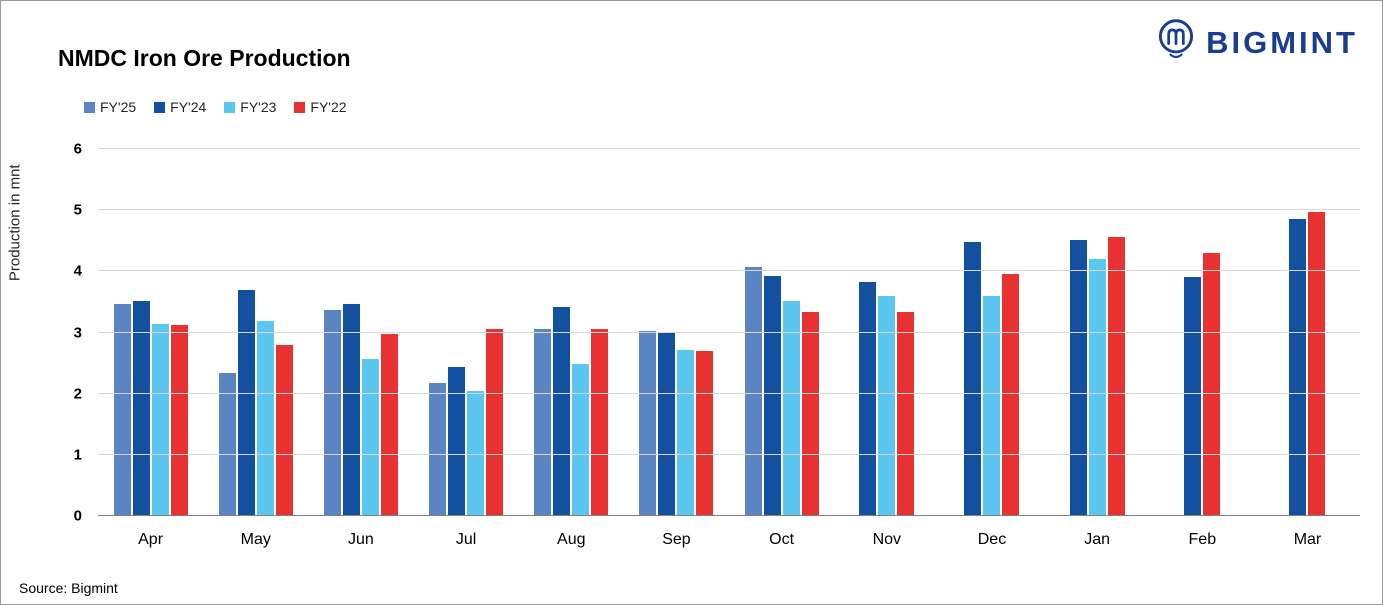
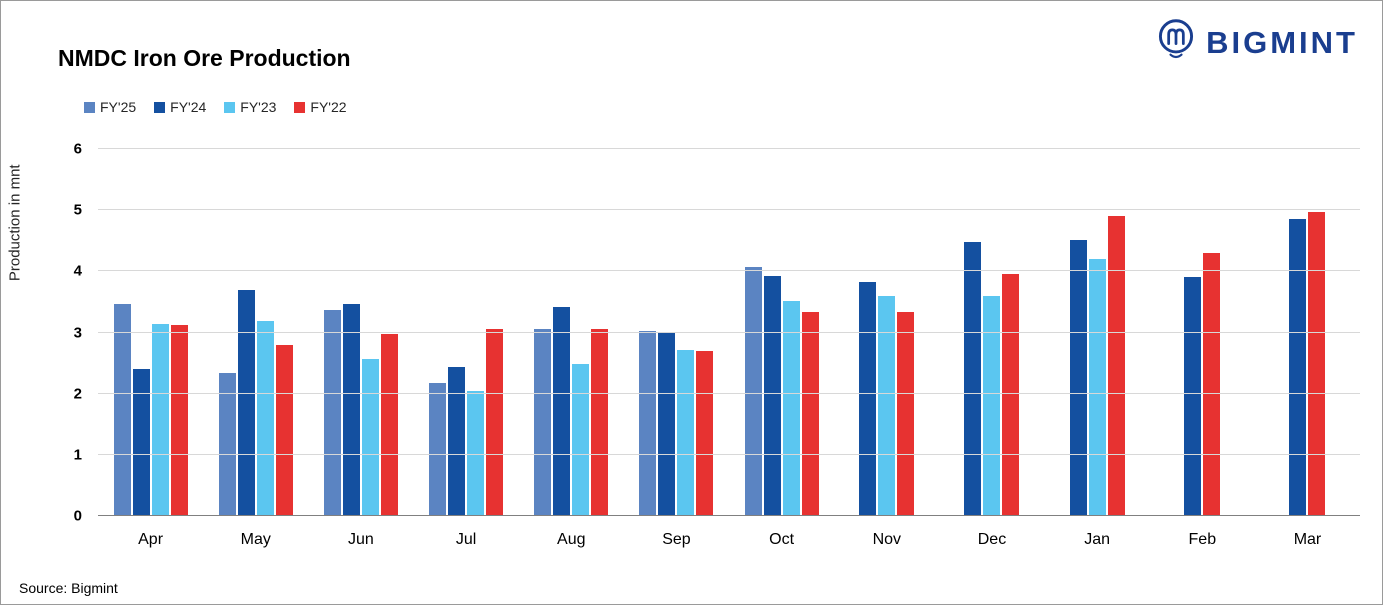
FY'24/Apr: 3.5 -> 2.4
FY'22/Jan: 4.6 -> 4.9
